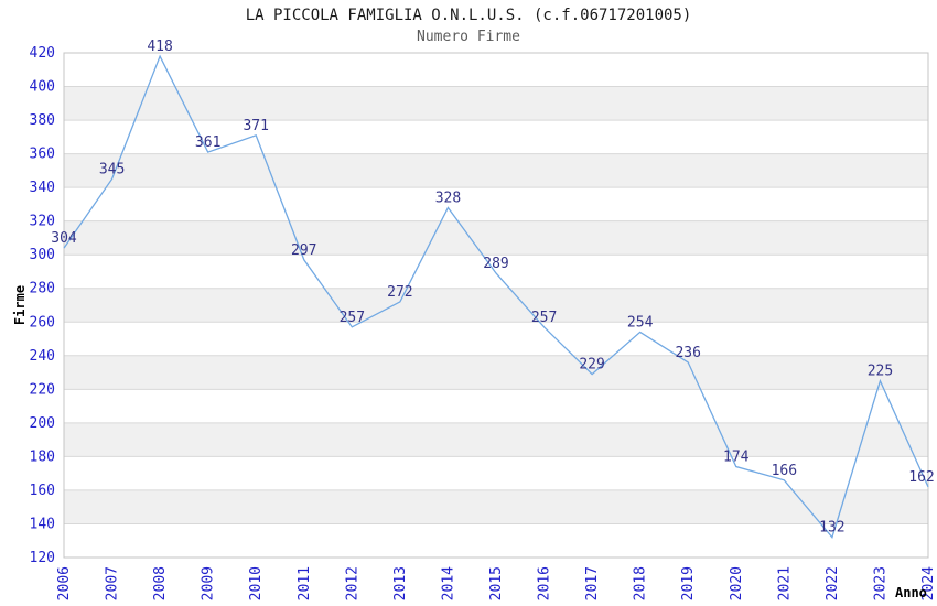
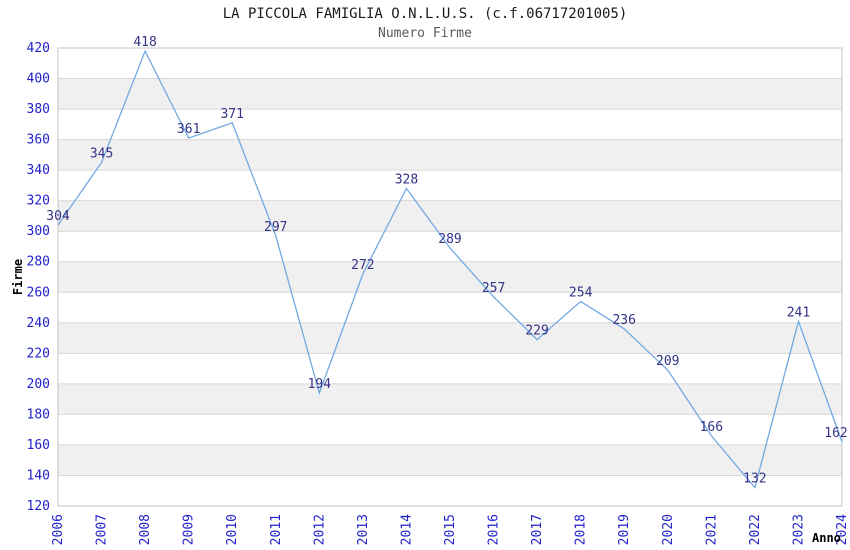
2012: 257 -> 194
2020: 174 -> 209
2023: 225 -> 241
